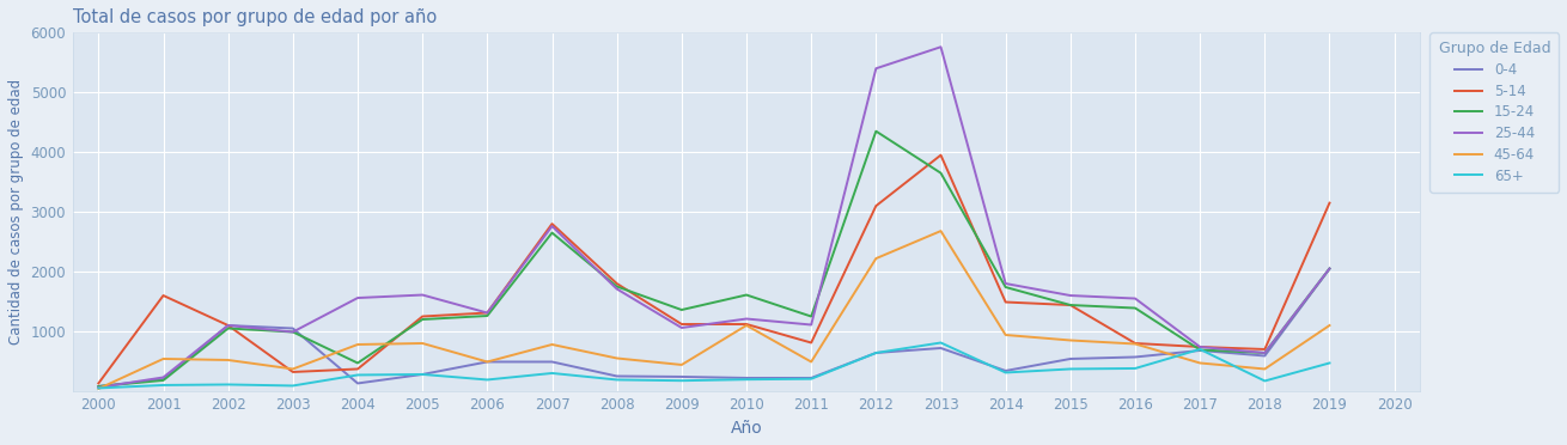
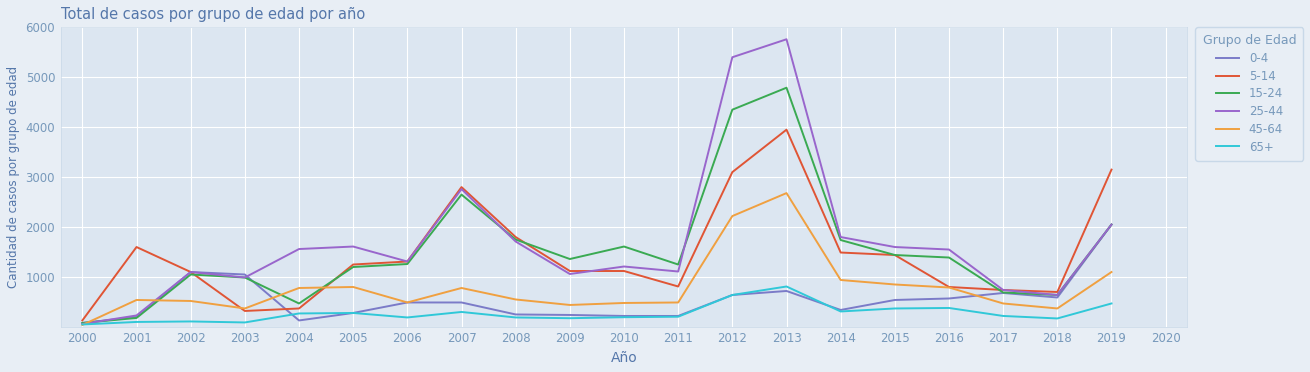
45-64/2010: 1100 -> 480
15-24/2013: 3650 -> 4790
65+/2017: 700 -> 220
